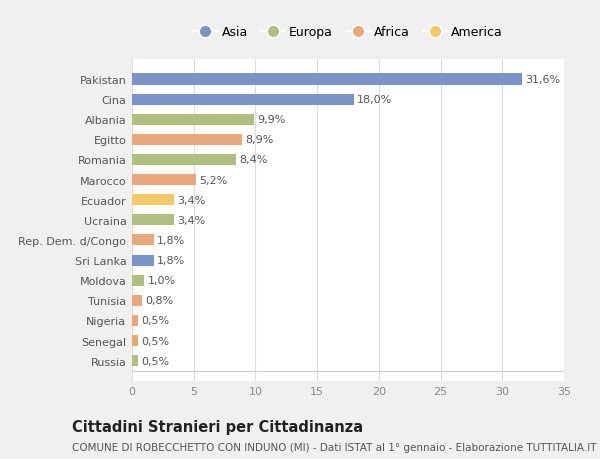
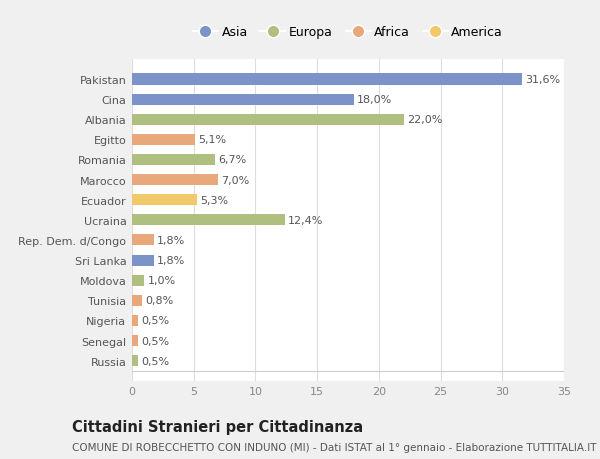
Albania: 9,9% -> 22,0%
Egitto: 8,9% -> 5,1%
Romania: 8,4% -> 6,7%
Marocco: 5,2% -> 7,0%
Ecuador: 3,4% -> 5,3%
Ucraina: 3,4% -> 12,4%
